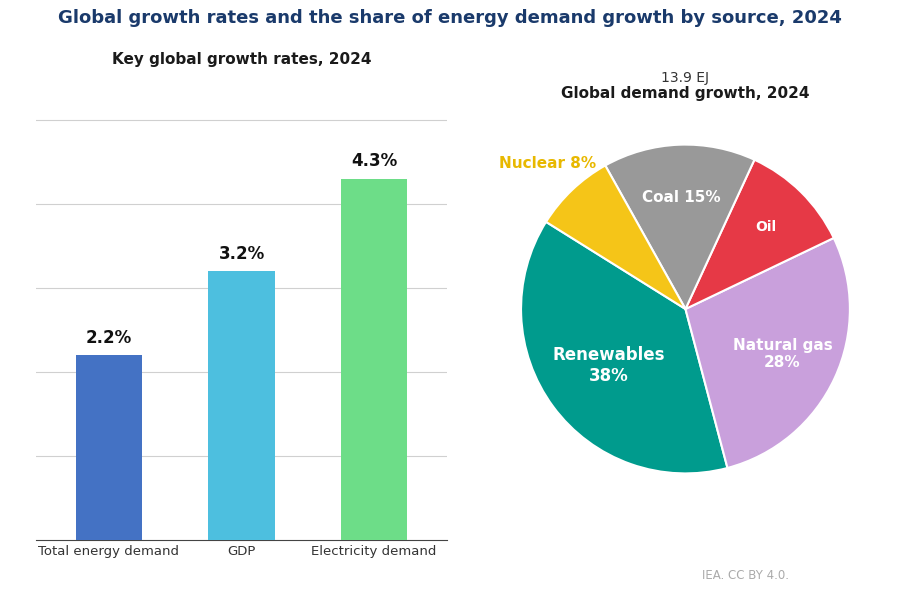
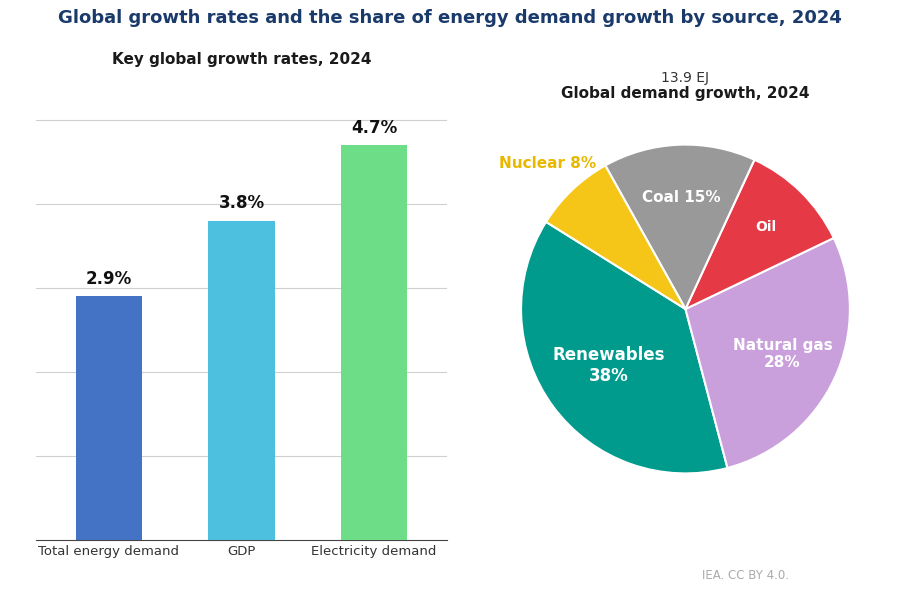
Total energy demand: 2.2% -> 2.9%
GDP: 3.2% -> 3.8%
Electricity demand: 4.3% -> 4.7%
